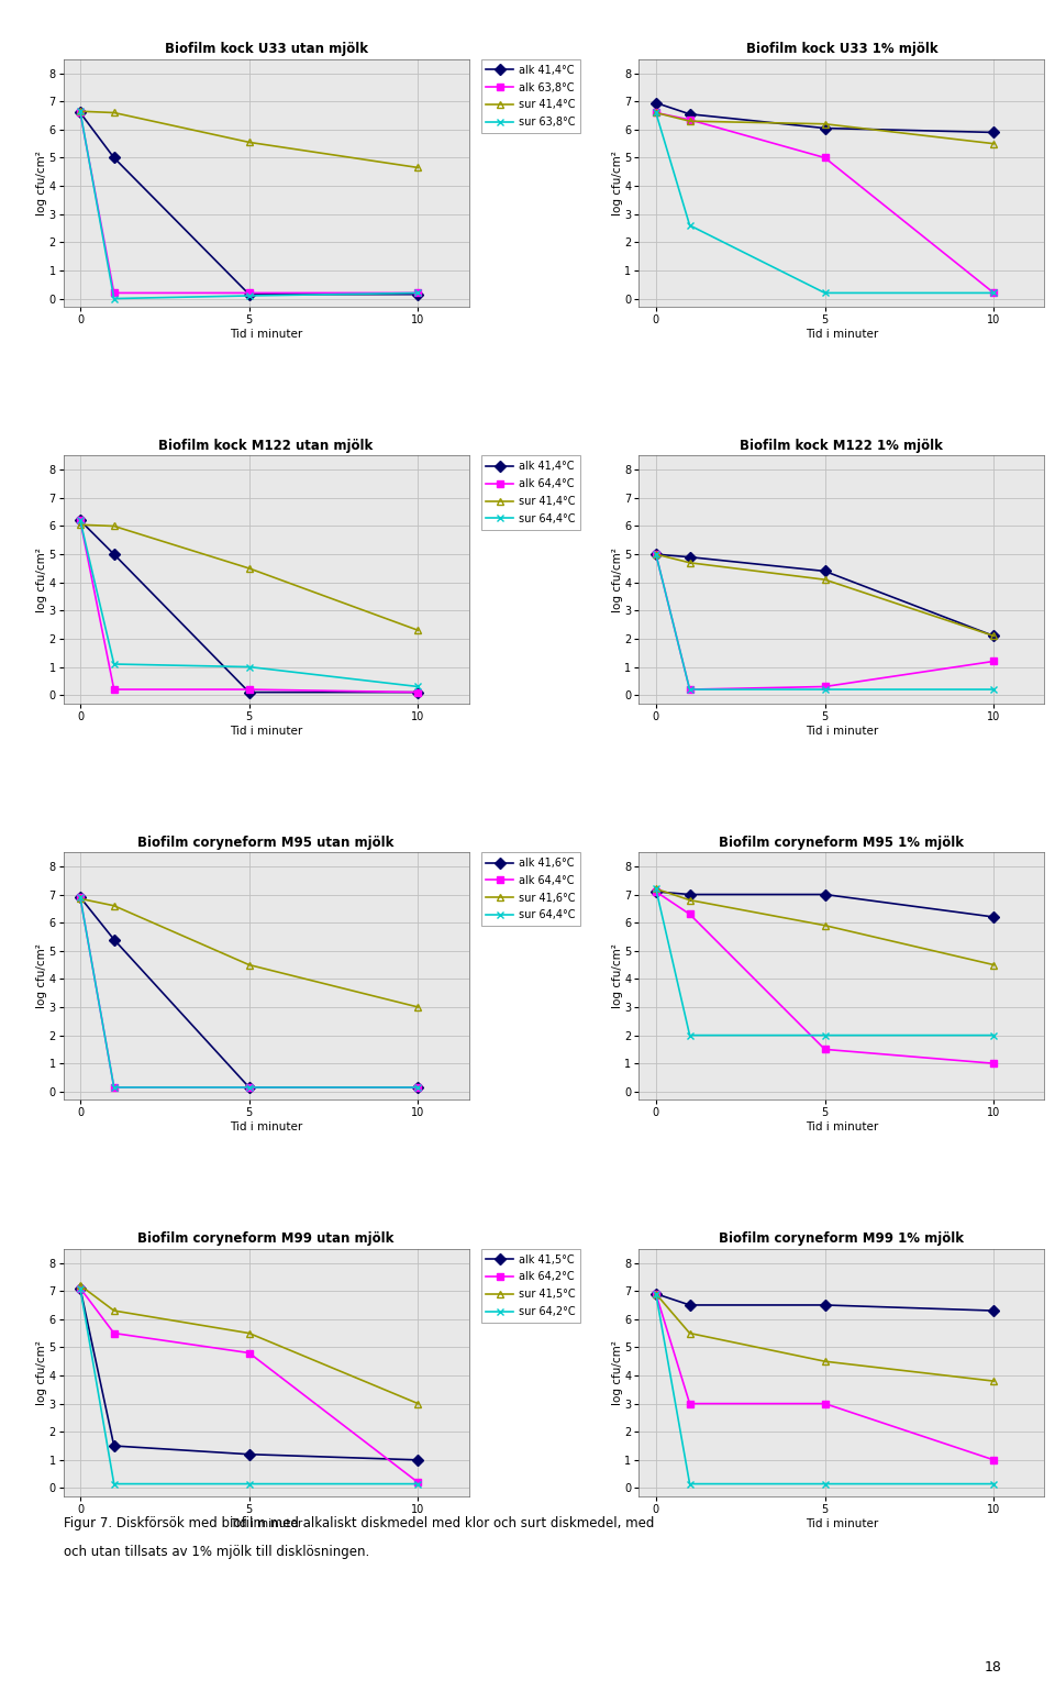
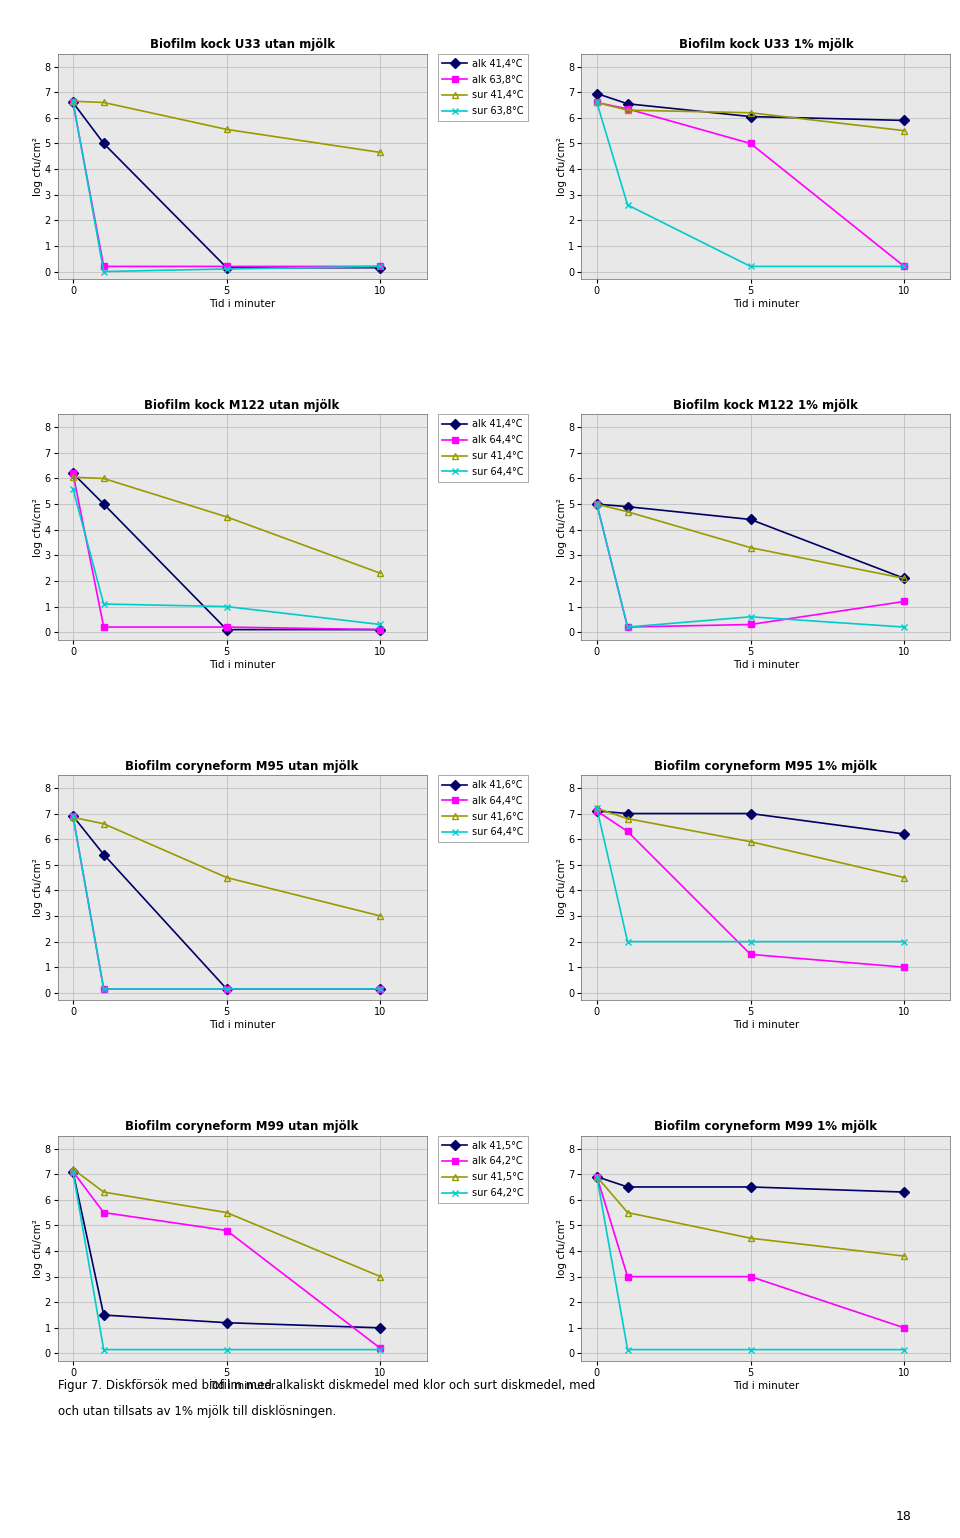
Biofilm kock M122 utan mjölk/sur 64,4°C/0: 6.2 -> 5.6
Biofilm kock M122 1% mjölk/sur 41,6°C/5: 4.1 -> 3.3
Biofilm kock M122 1% mjölk/sur 64,4°C/5: 0.2 -> 0.6
